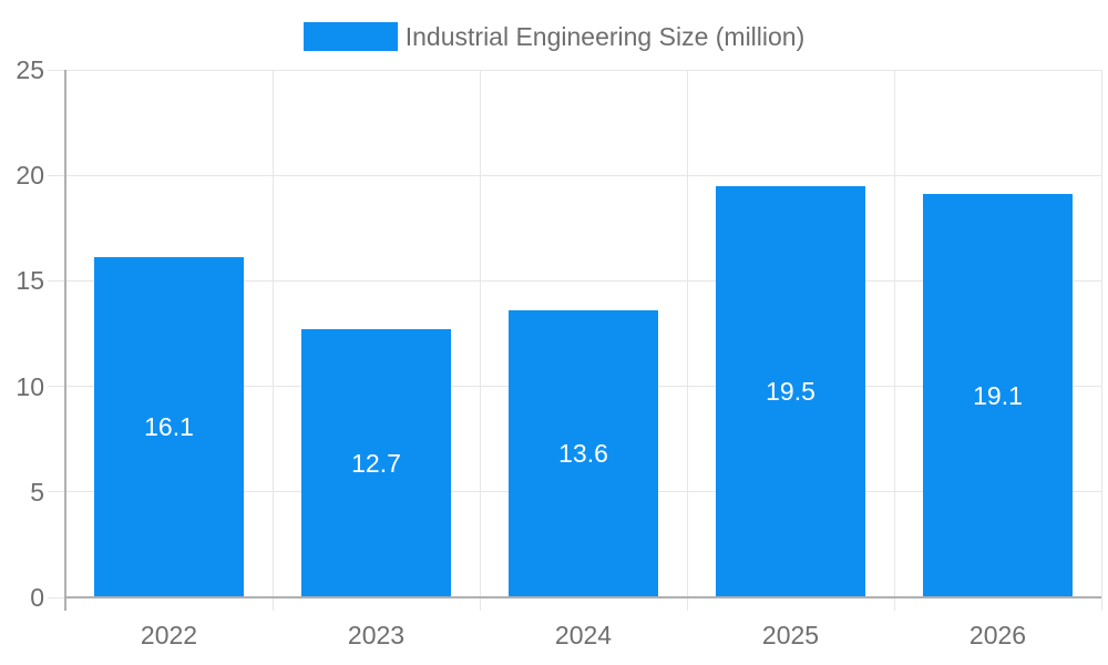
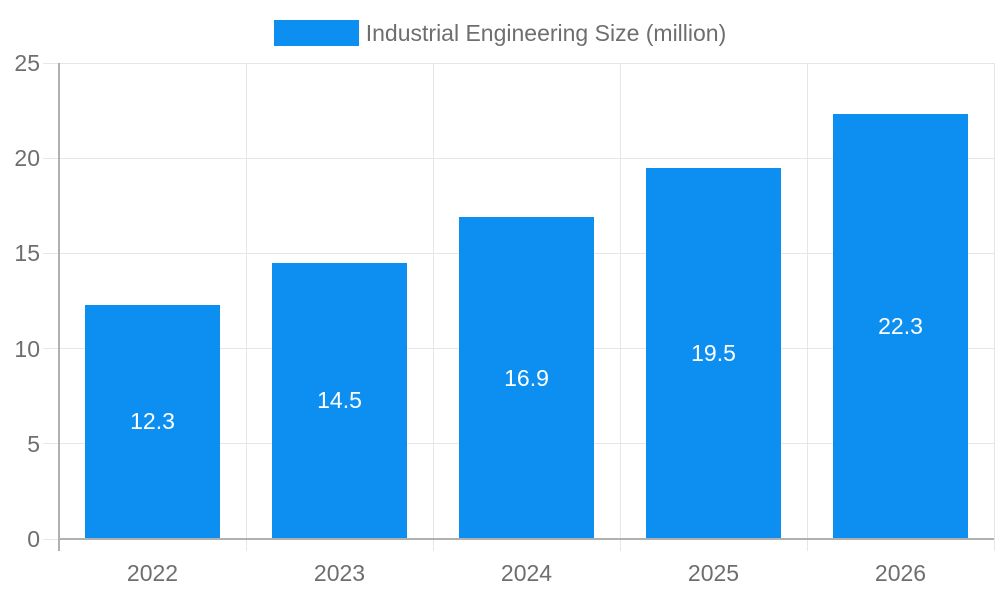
2022: 16.1 -> 12.3
2023: 12.7 -> 14.5
2024: 13.6 -> 16.9
2026: 19.1 -> 22.3
